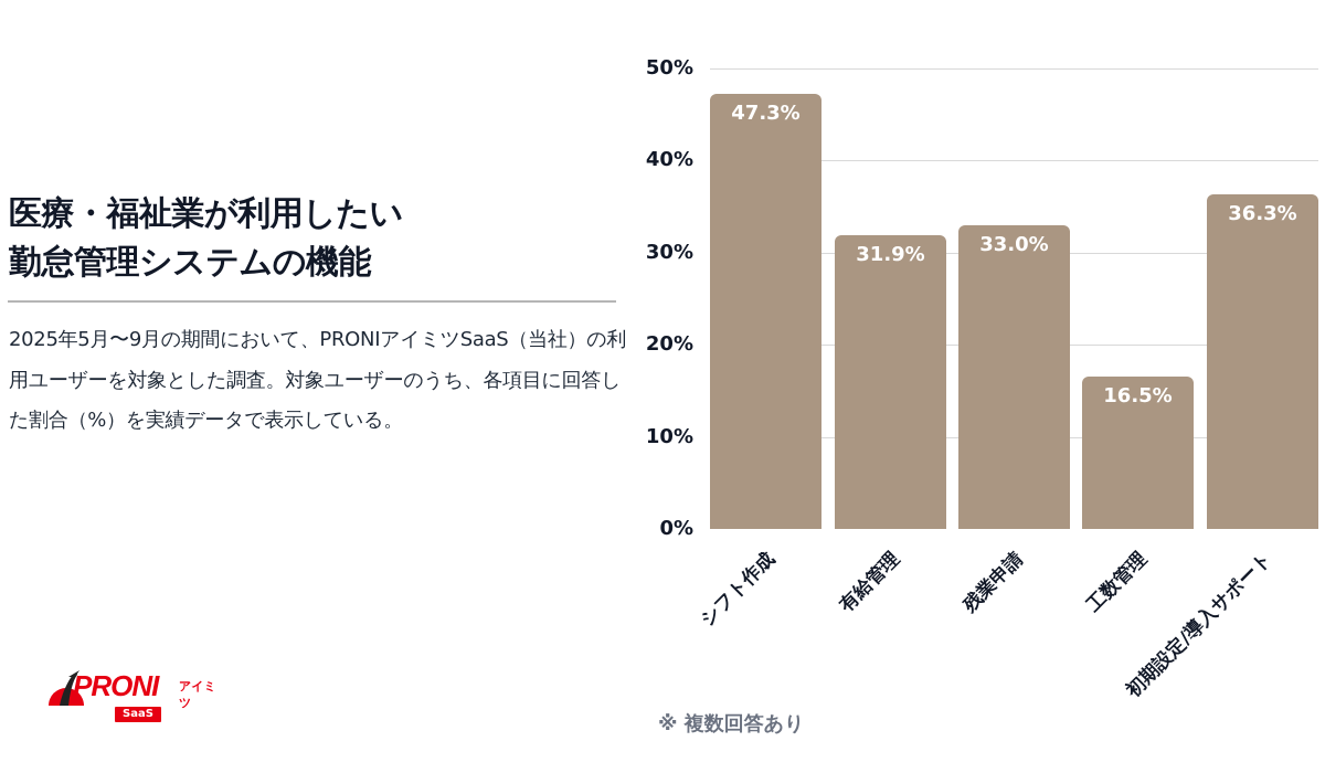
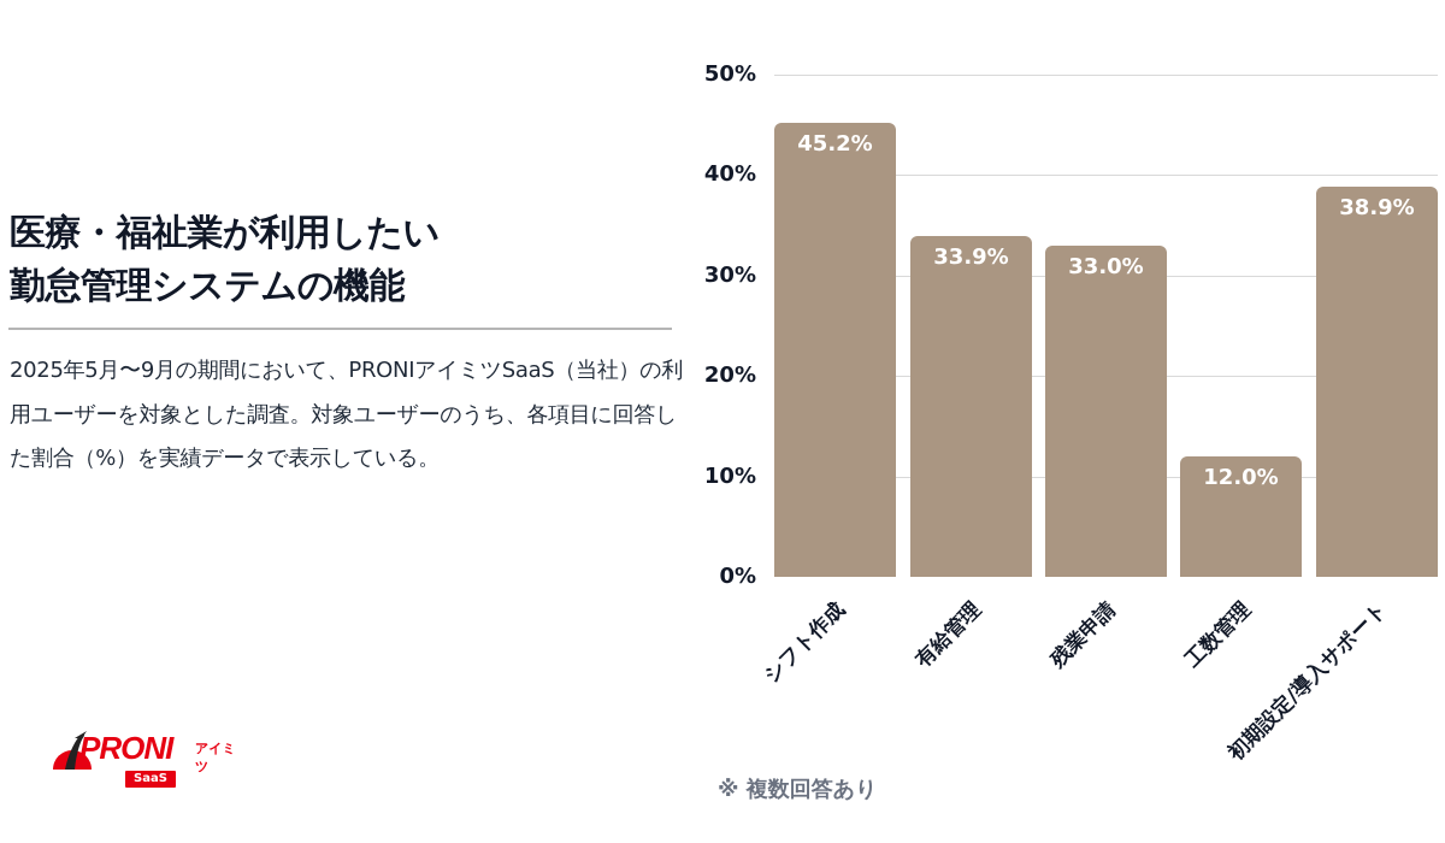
シフト作成: 47.3% -> 45.2%
有給管理: 31.9% -> 33.9%
工数管理: 16.5% -> 12.0%
初期設定/導入サポート: 36.3% -> 38.9%
